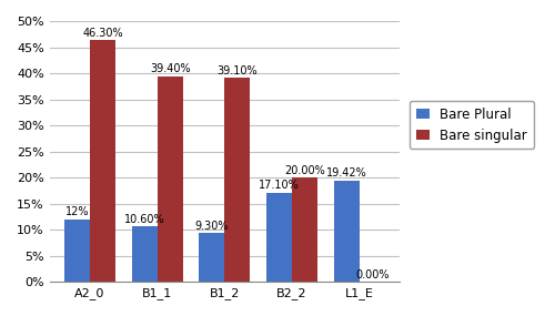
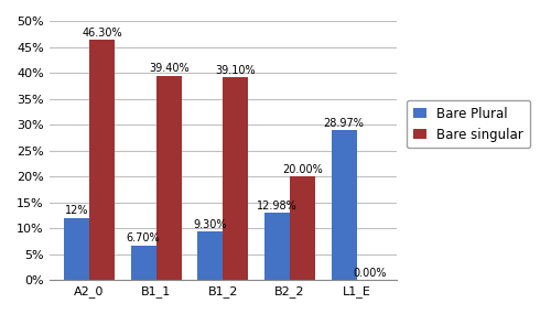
Bare Plural/B1_1: 10.60% -> 6.70%
Bare Plural/B2_2: 17.10% -> 12.98%
Bare Plural/L1_E: 19.42% -> 28.97%
